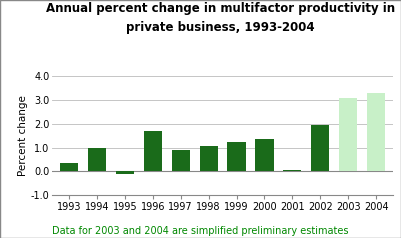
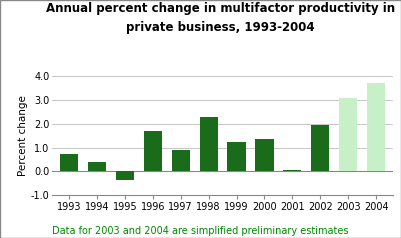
1993: 0.35 -> 0.75
1994: 1.00 -> 0.40
1995: -0.13 -> -0.35
1998: 1.05 -> 2.30
2004: 3.30 -> 3.70
